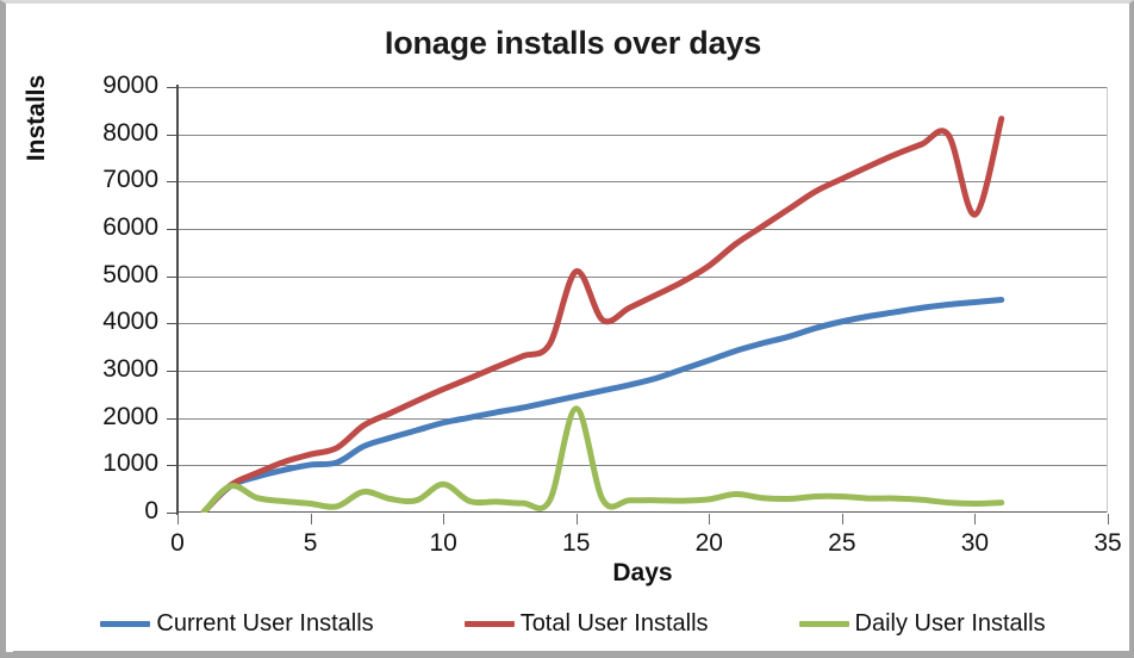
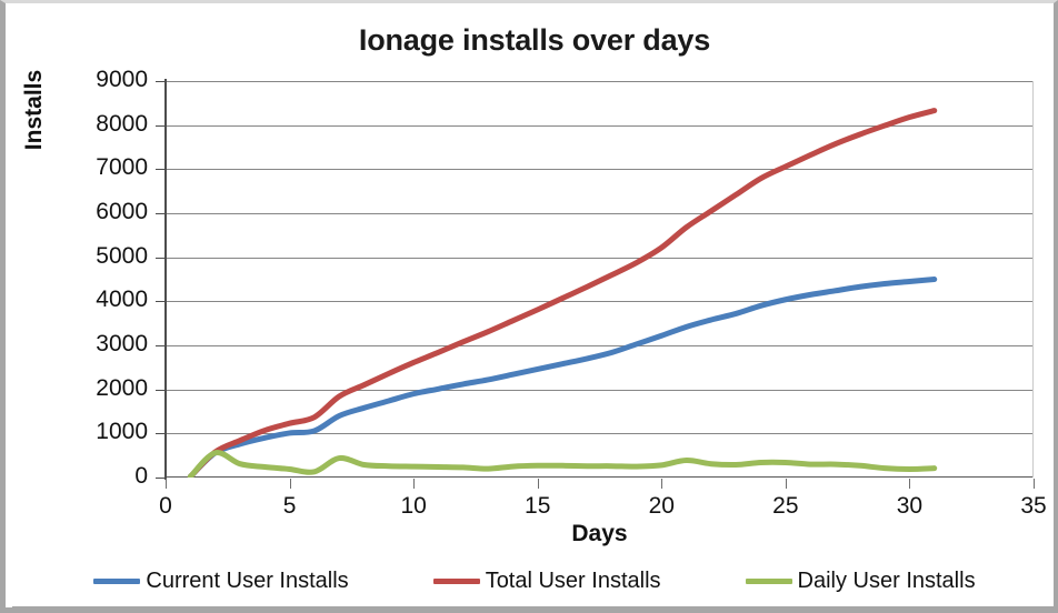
Daily User Installs/10: 600 -> 200
Total User Installs/15: 5100 -> 3800
Daily User Installs/15: 2200 -> 300
Total User Installs/30: 6300 -> 8200
